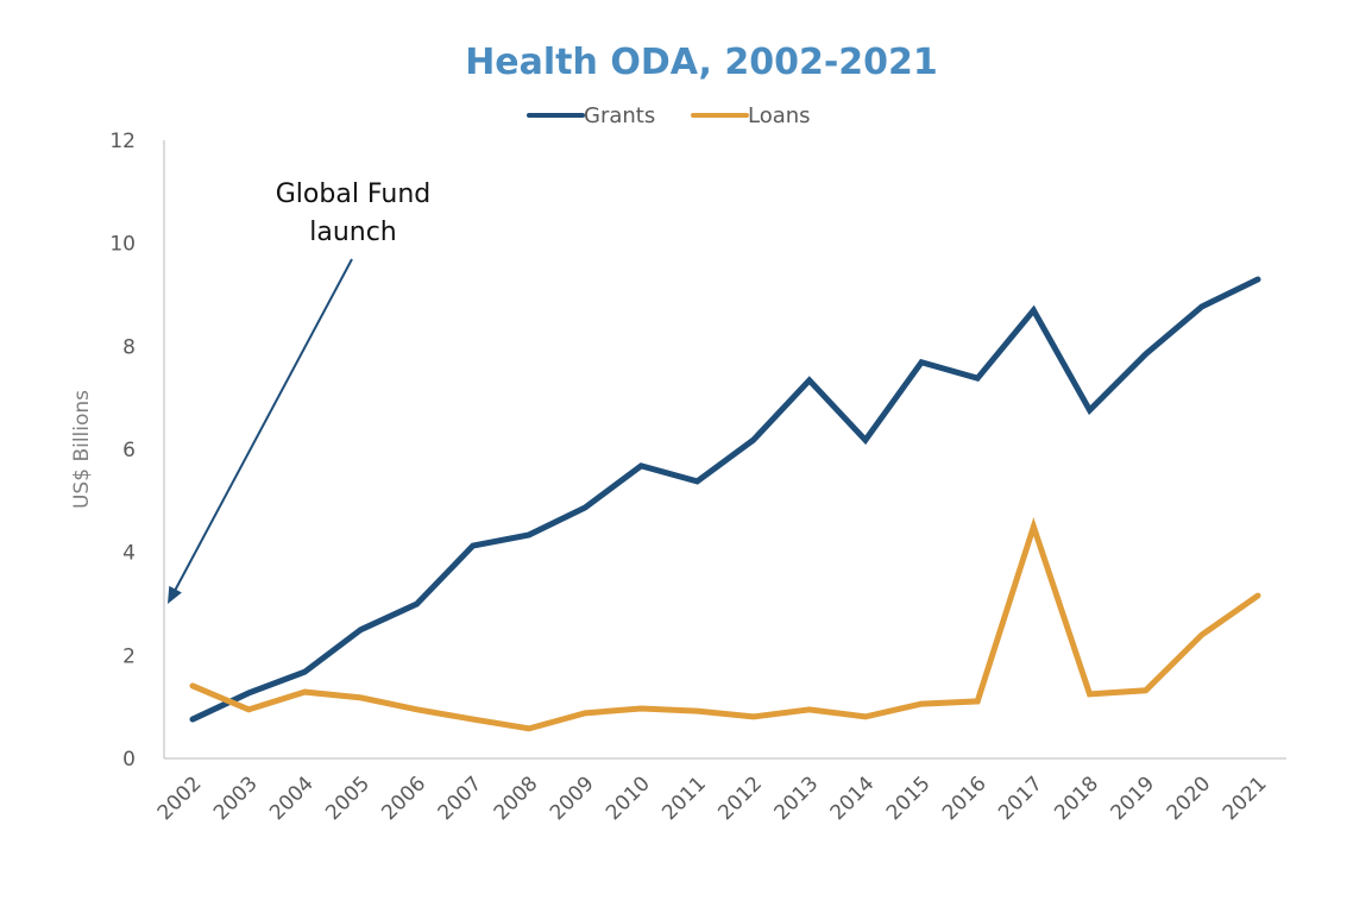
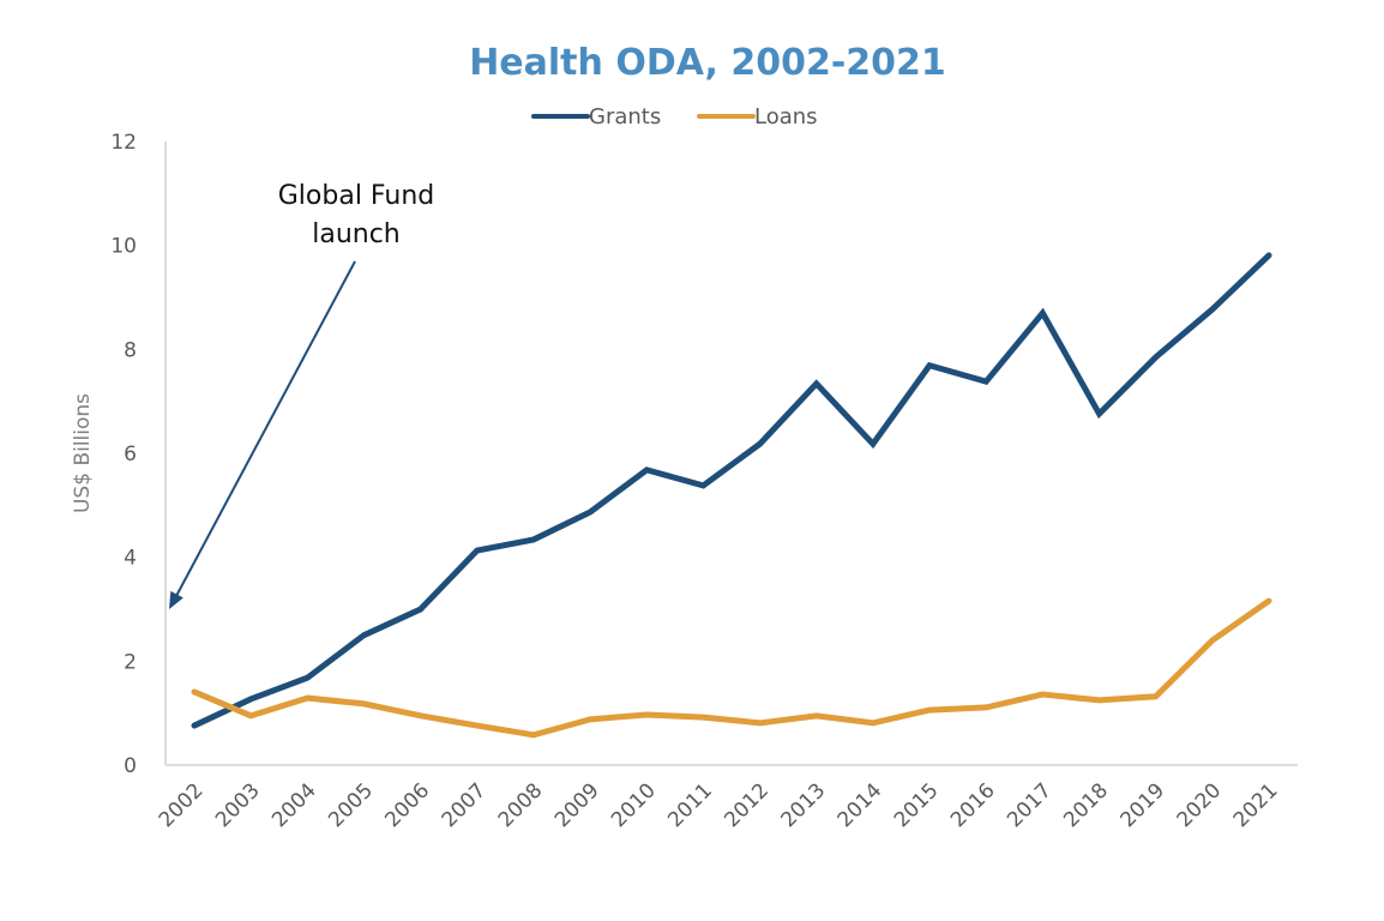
Loans/2017: 4.5 -> 1.4
Grants/2021: 9.3 -> 9.8
